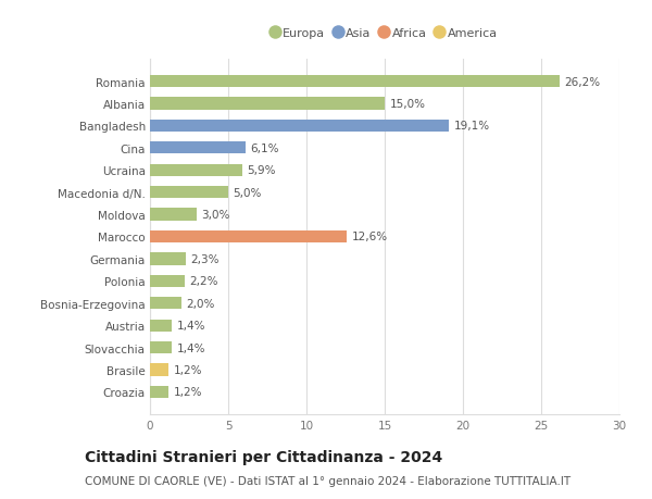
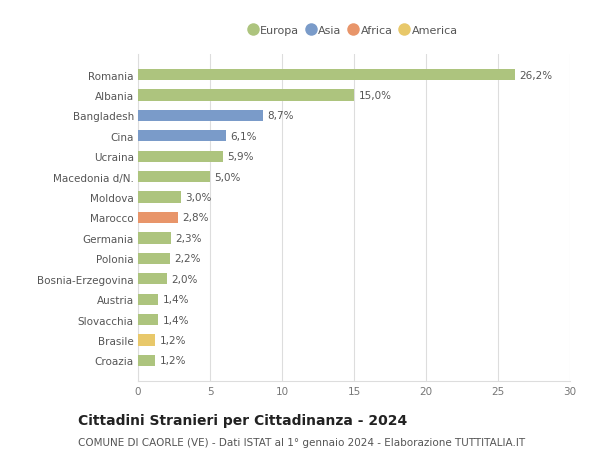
Bangladesh: 19,1% -> 8,7%
Marocco: 12,6% -> 2,8%
